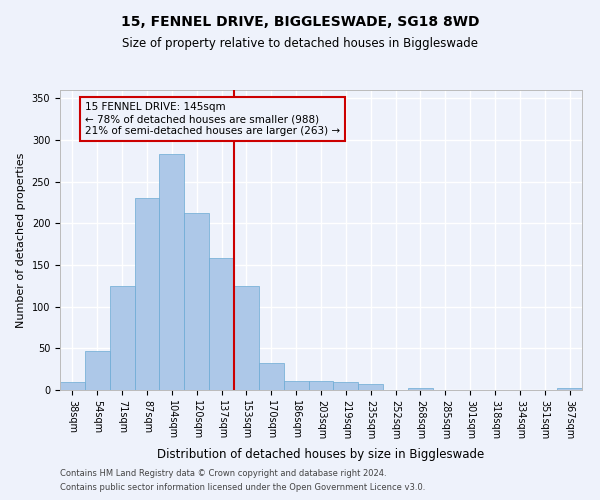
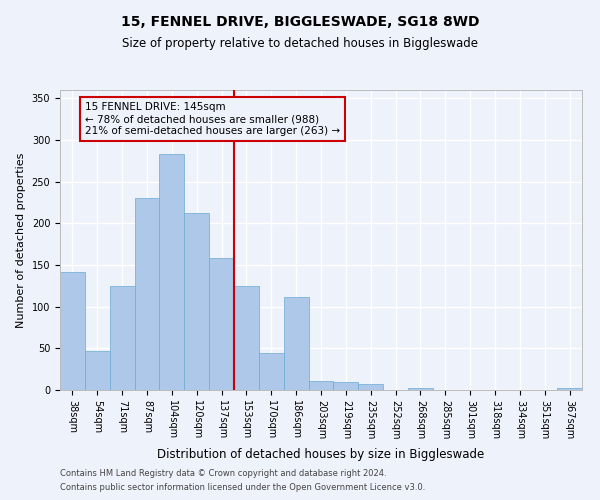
38sqm: 10 -> 142
170sqm: 33 -> 44
186sqm: 11 -> 112
